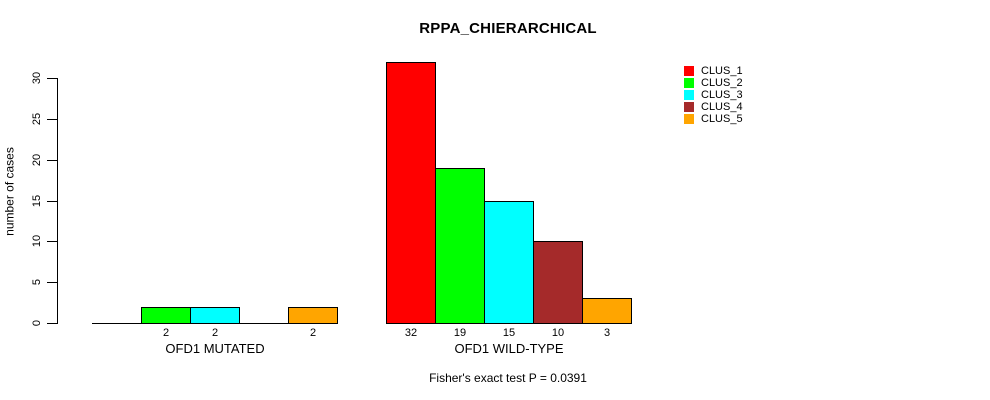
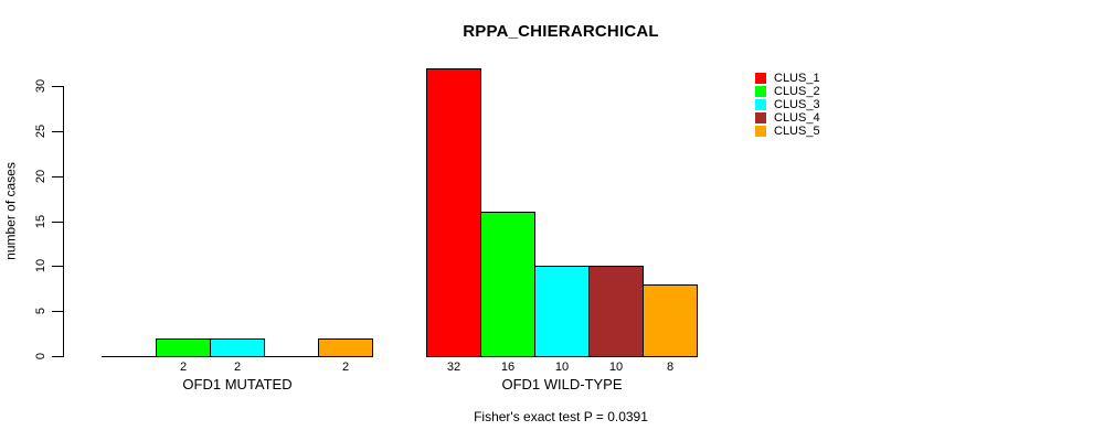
CLUS_2/OFD1 WILD-TYPE: 19 -> 16
CLUS_3/OFD1 WILD-TYPE: 15 -> 10
CLUS_5/OFD1 WILD-TYPE: 3 -> 8
